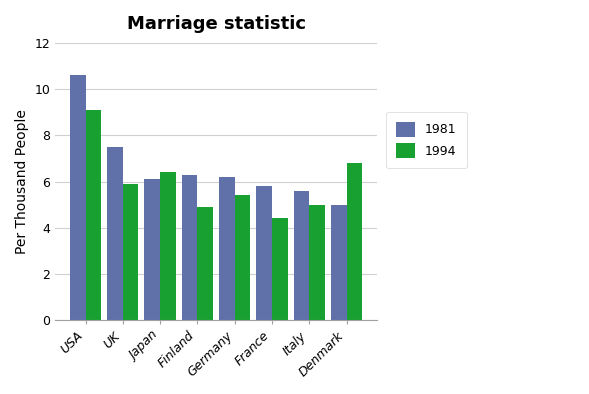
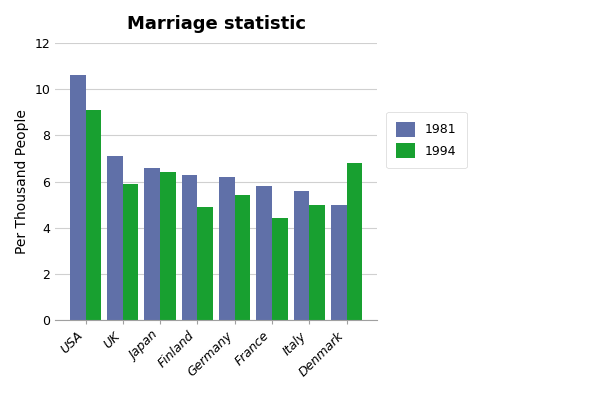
1981/UK: 7.5 -> 7.1
1981/Japan: 6.1 -> 6.6
